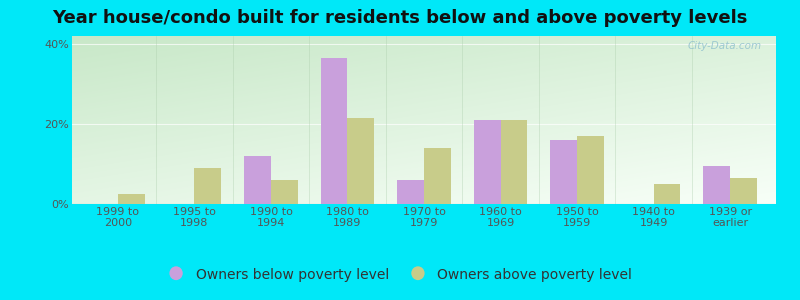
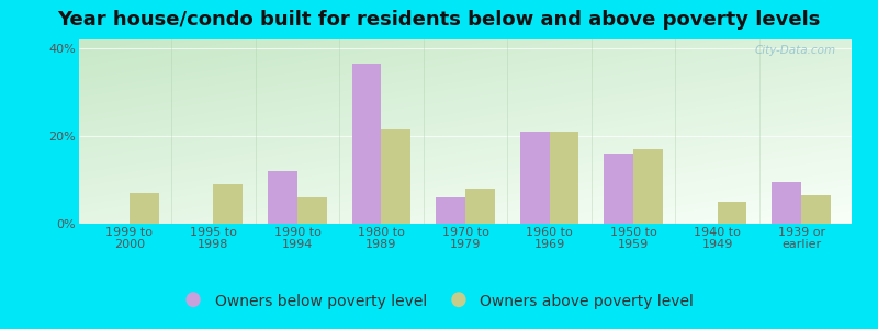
Owners above poverty level/1999 to 2000: 2.5% -> 7.0%
Owners above poverty level/1970 to 1979: 14.0% -> 8.0%
